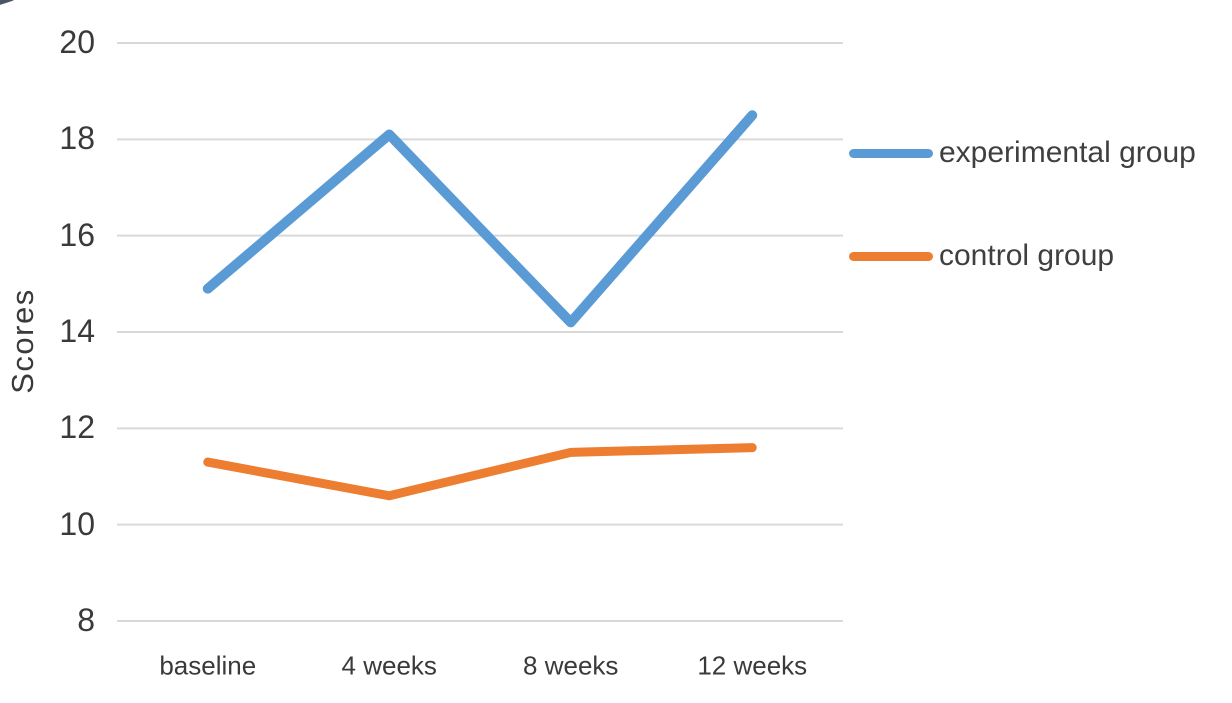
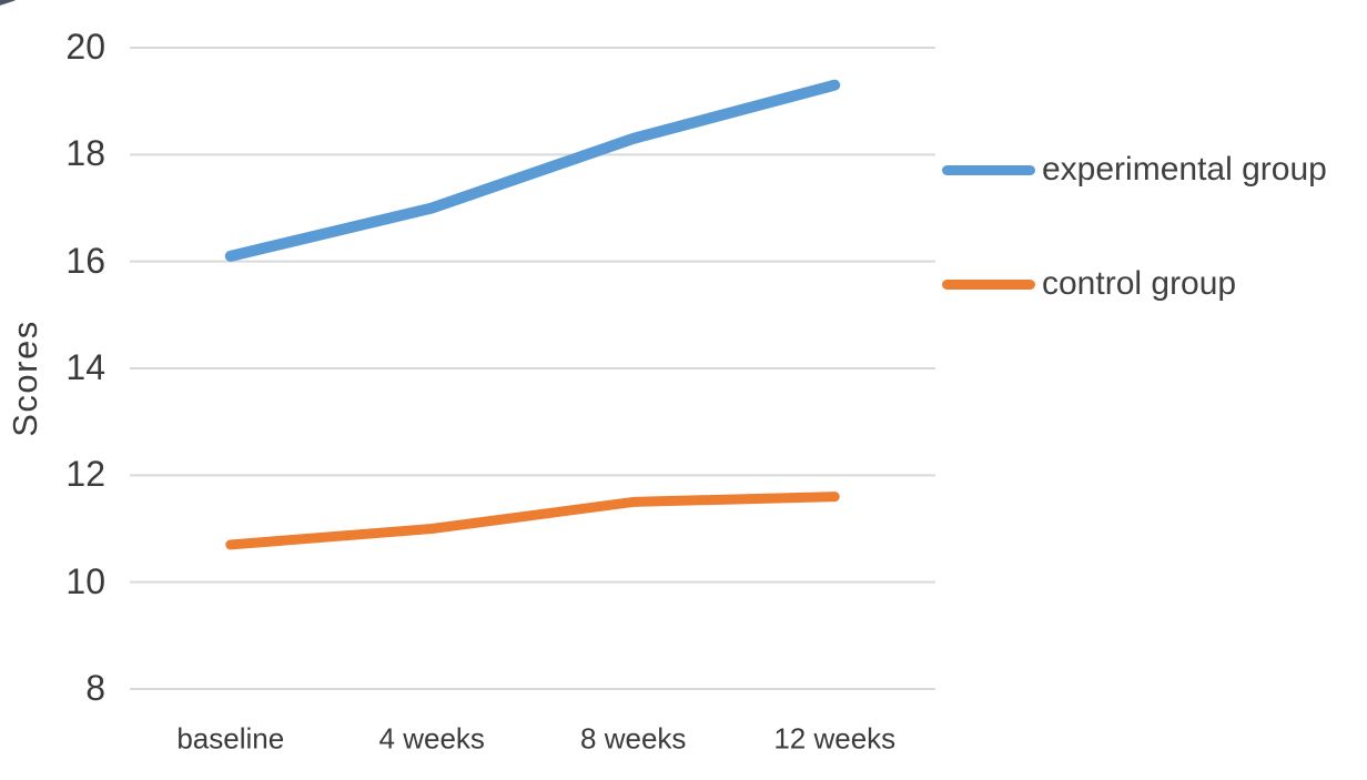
experimental group/baseline: 14.9 -> 16.1
control group/baseline: 11.3 -> 10.7
experimental group/4 weeks: 18.1 -> 17.0
control group/4 weeks: 10.6 -> 11.0
experimental group/8 weeks: 14.2 -> 18.3
experimental group/12 weeks: 18.5 -> 19.3
